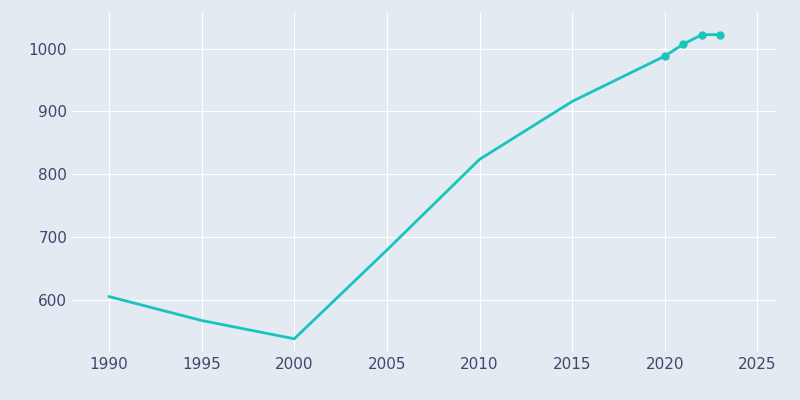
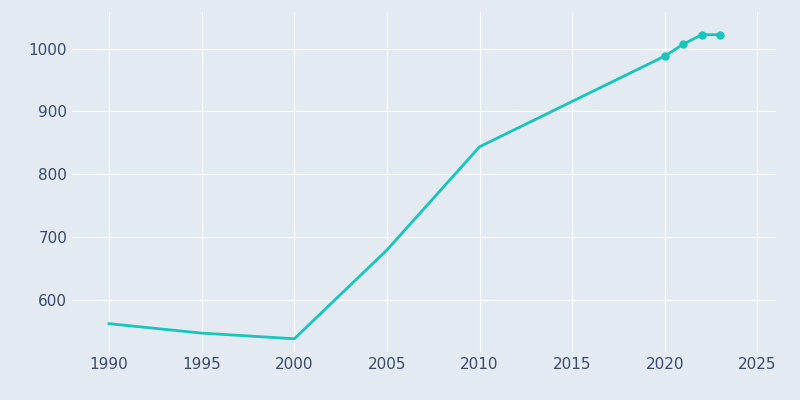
1990: 606 -> 563
1995: 568 -> 548
2010: 824 -> 844
